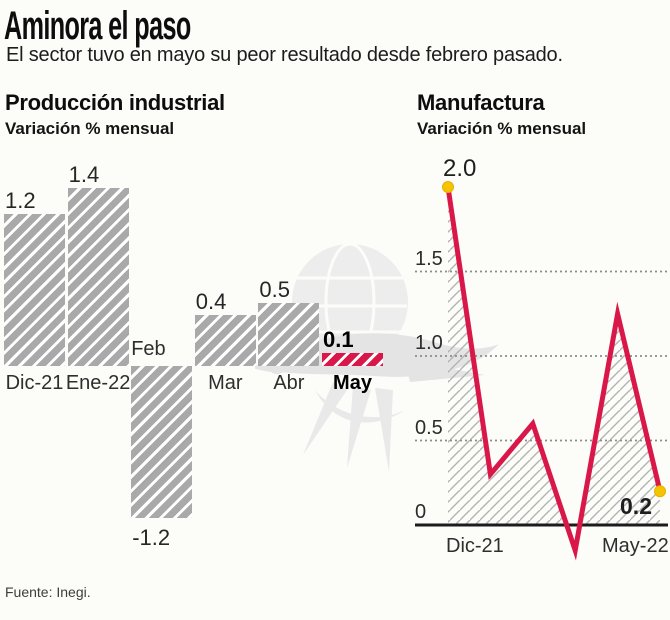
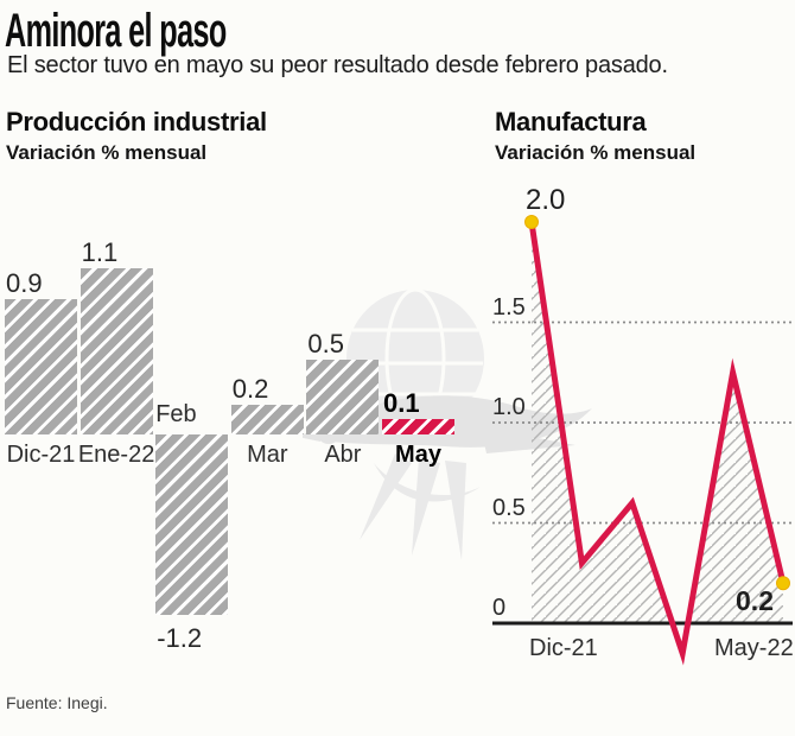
Producción industrial/Dic-21: 1.2 -> 0.9
Producción industrial/Ene-22: 1.4 -> 1.1
Producción industrial/Mar: 0.4 -> 0.2
